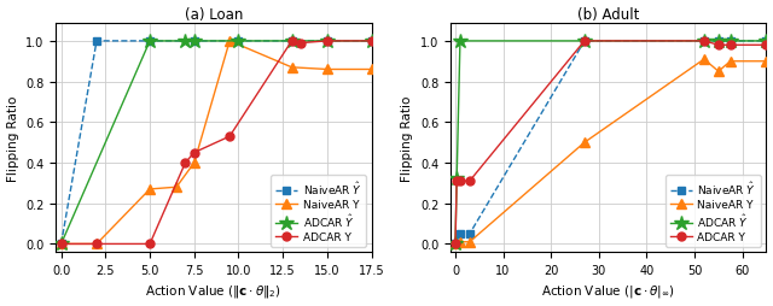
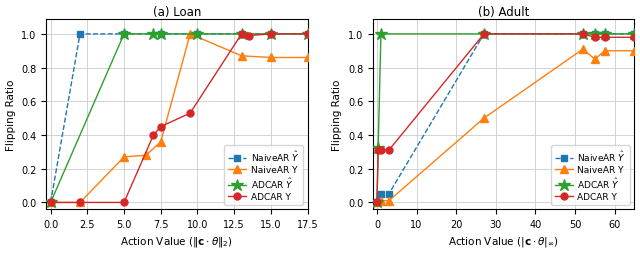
(a) Loan/NaiveAR Y/7.5: 0.40 -> 0.36
